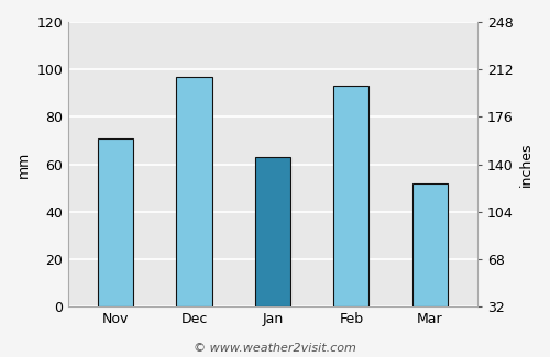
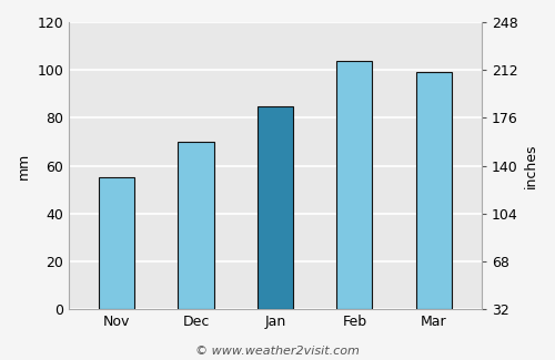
Nov: 71 -> 55
Dec: 97 -> 70
Jan: 63 -> 85
Feb: 93 -> 104
Mar: 52 -> 99
